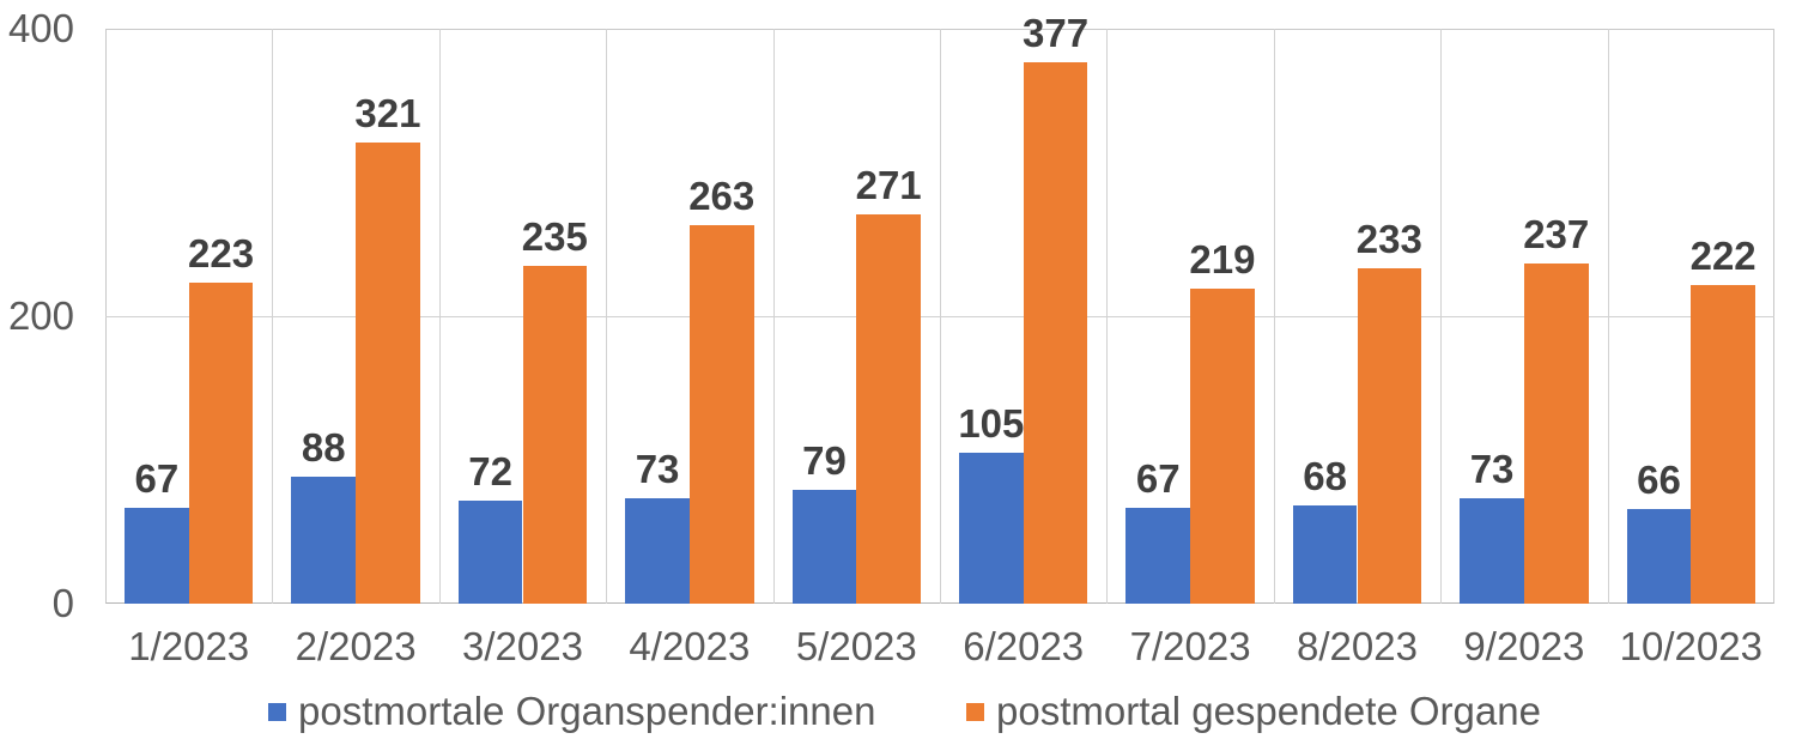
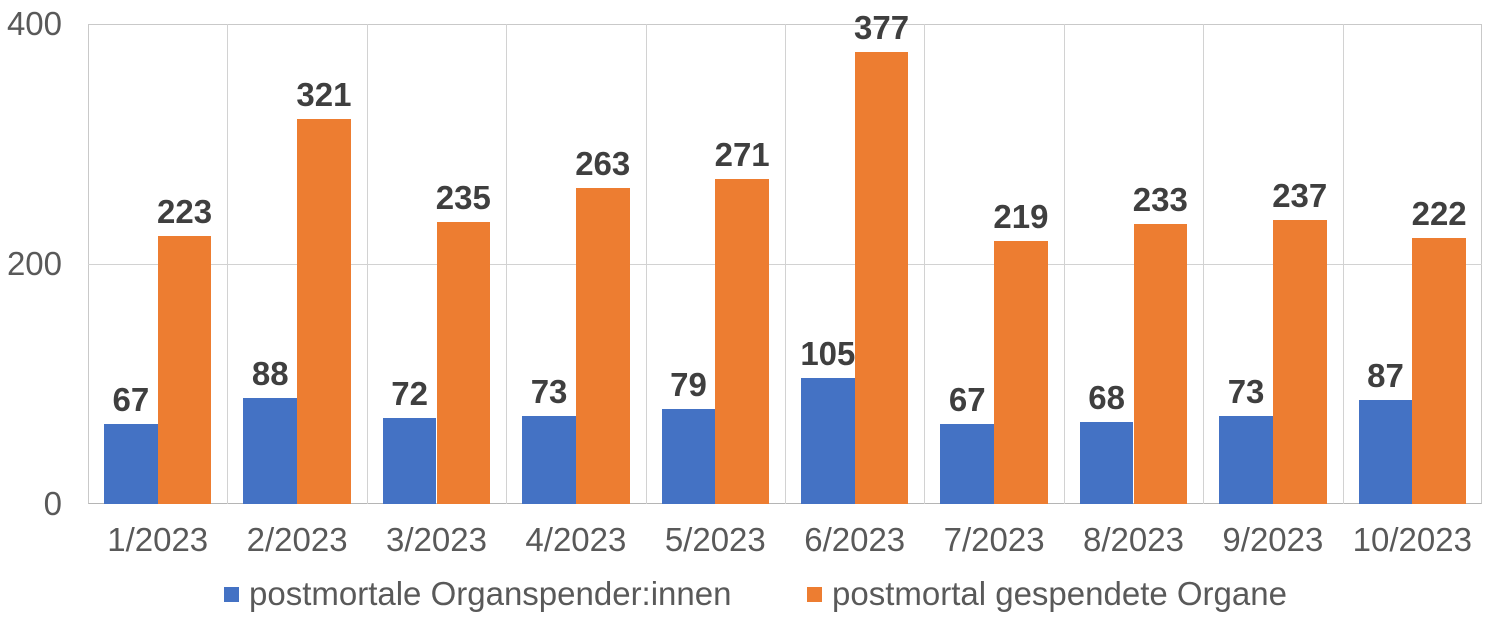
postmortale Organspender:innen/10/2023: 66 -> 87
